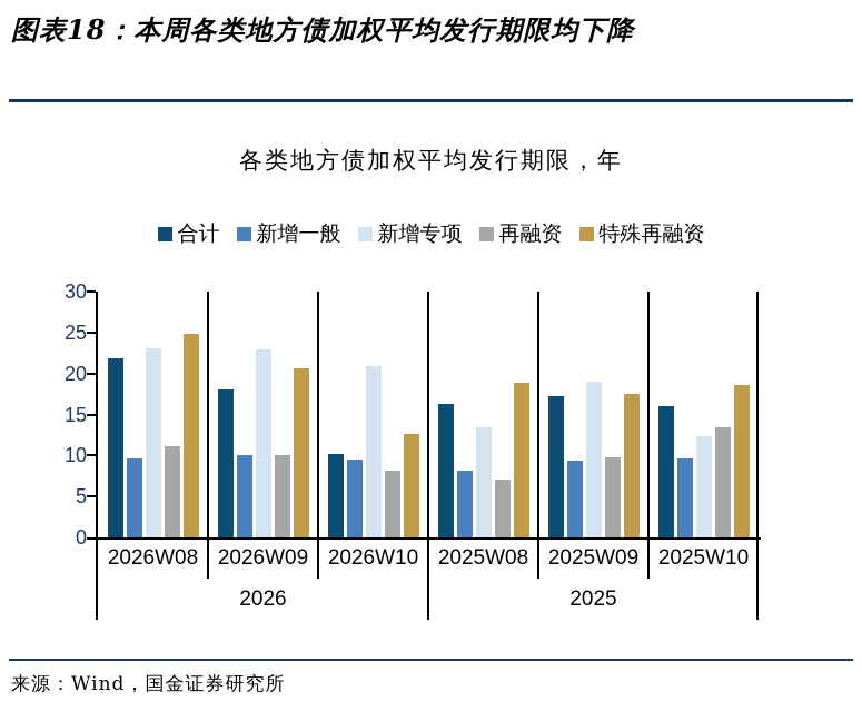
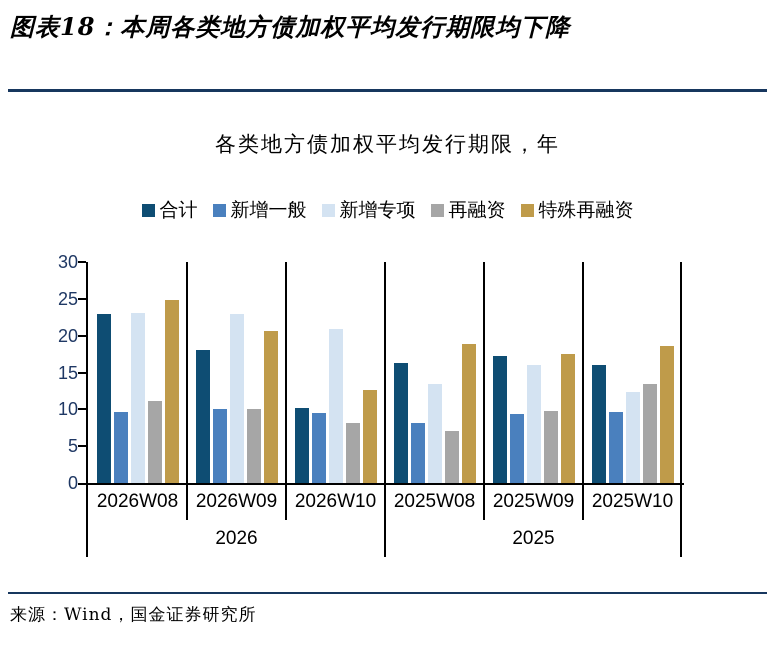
合计/2026W08: 22 -> 23
新增专项/2025W09: 19 -> 16
